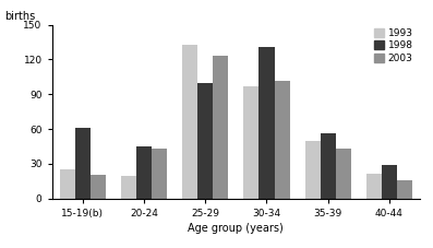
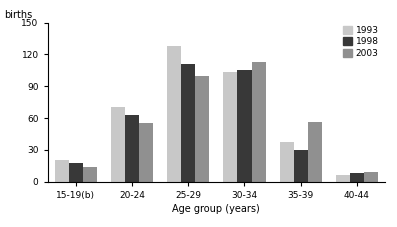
1993/15-19(b): 25 -> 20
1998/15-19(b): 61 -> 18
2003/15-19(b): 20 -> 14
1993/20-24: 19 -> 70
1998/20-24: 45 -> 63
2003/20-24: 43 -> 55
1993/25-29: 133 -> 128
1998/25-29: 100 -> 111
2003/25-29: 123 -> 100
1993/30-34: 97 -> 103
1998/30-34: 131 -> 105
2003/30-34: 102 -> 113
1993/35-39: 50 -> 37
1998/35-39: 56 -> 30
2003/35-39: 43 -> 56
1993/40-44: 21 -> 6
1998/40-44: 29 -> 8
2003/40-44: 16 -> 9
